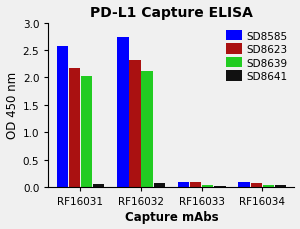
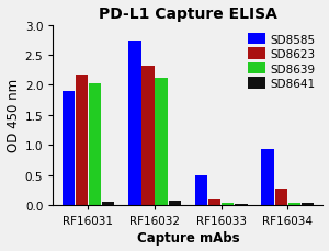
SD8585/RF16031: 2.58 -> 1.90
SD8585/RF16033: 0.10 -> 0.50
SD8585/RF16034: 0.10 -> 0.94
SD8623/RF16034: 0.08 -> 0.28
